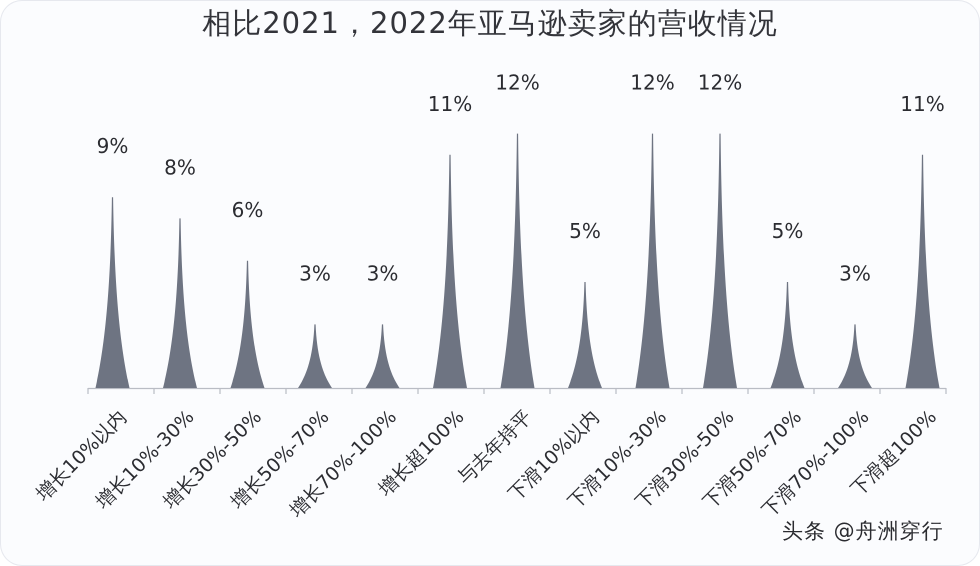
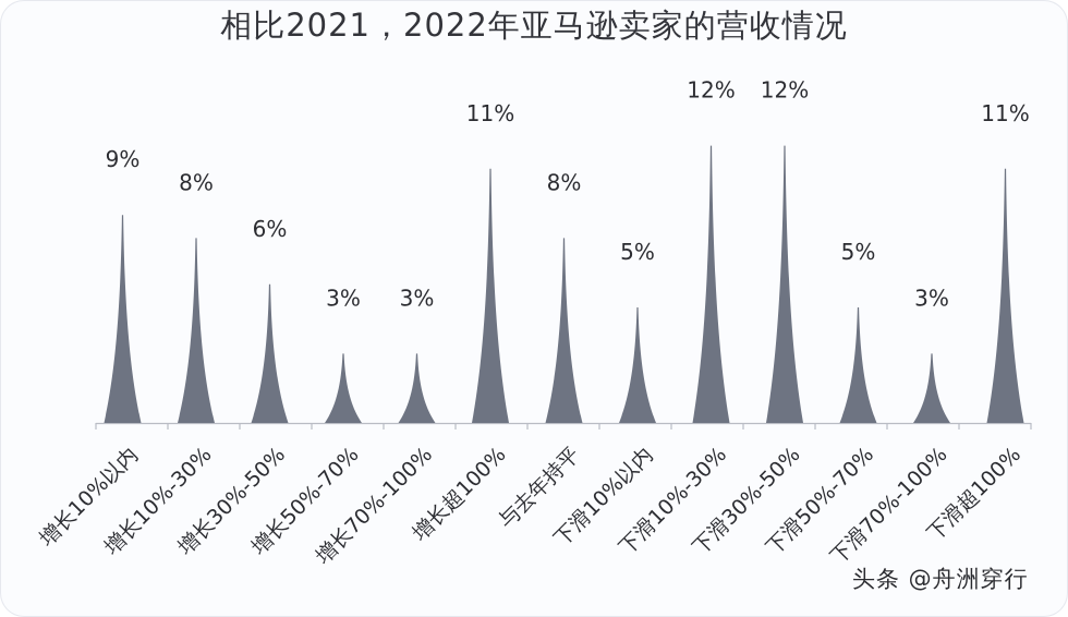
与去年持平: 12% -> 8%
